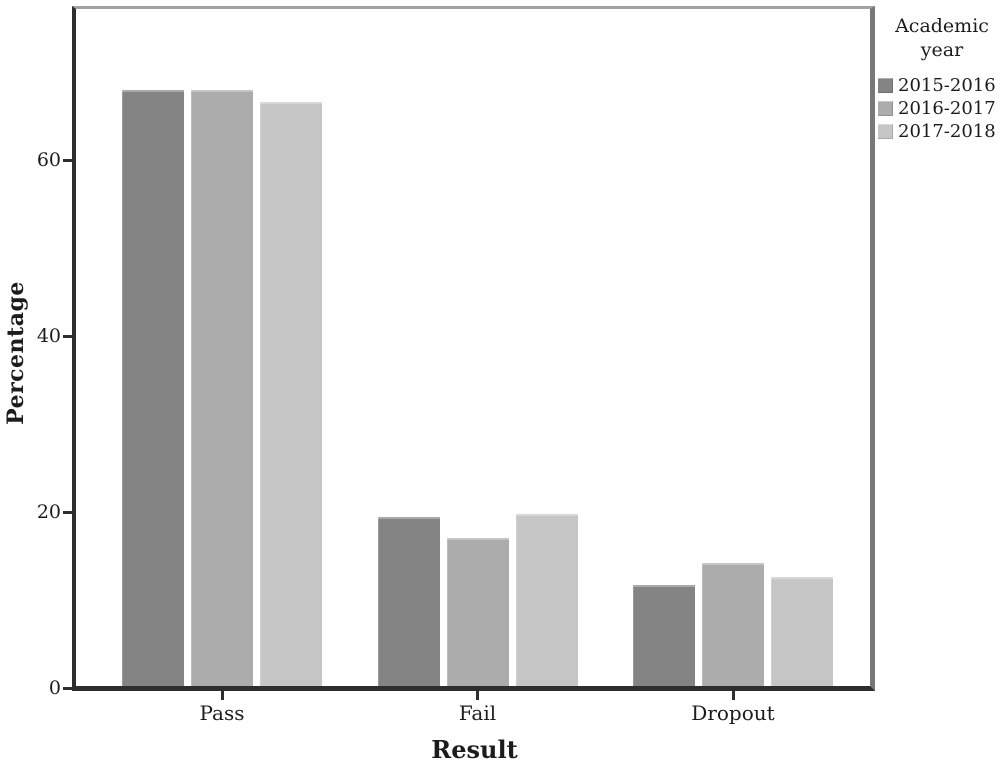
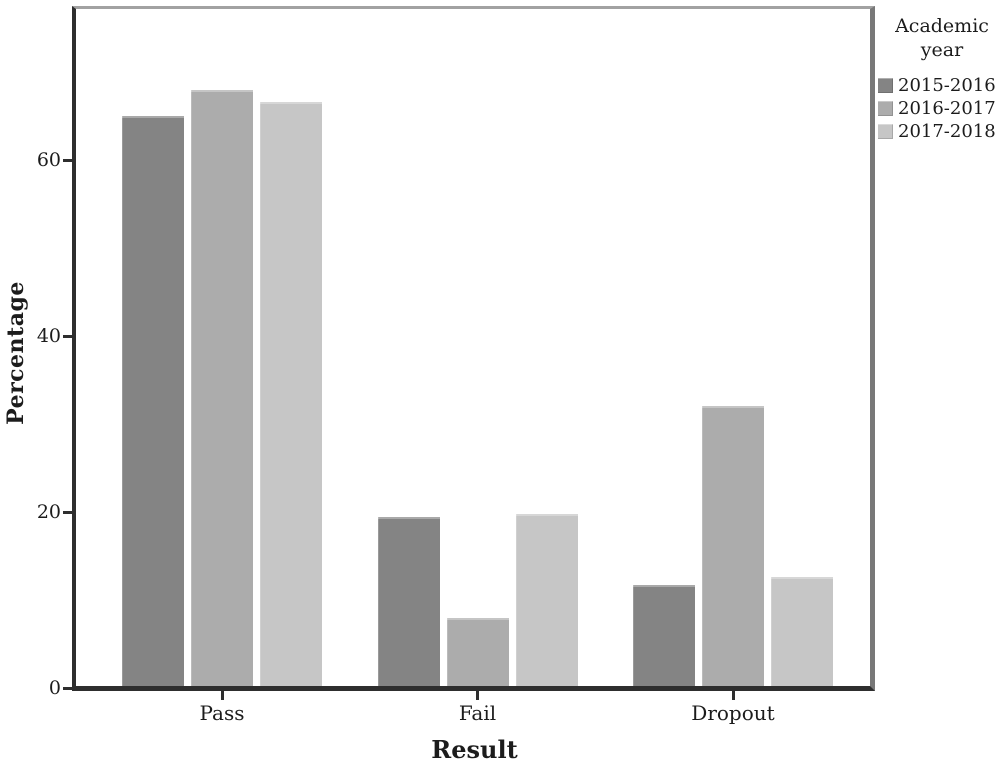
2015-2016/Pass: 68 -> 65
2016-2017/Fail: 17 -> 8
2016-2017/Dropout: 14 -> 32
